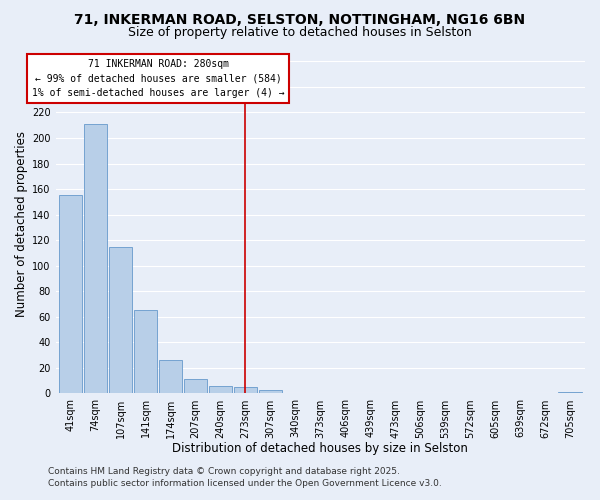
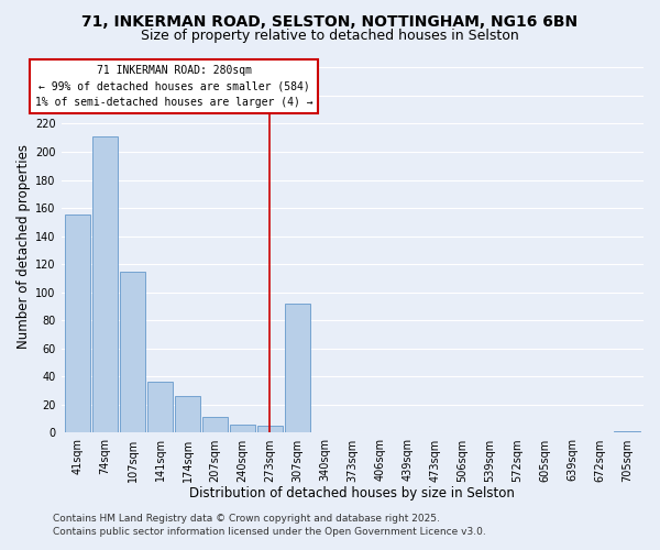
141sqm: 65 -> 36
307sqm: 3 -> 92
